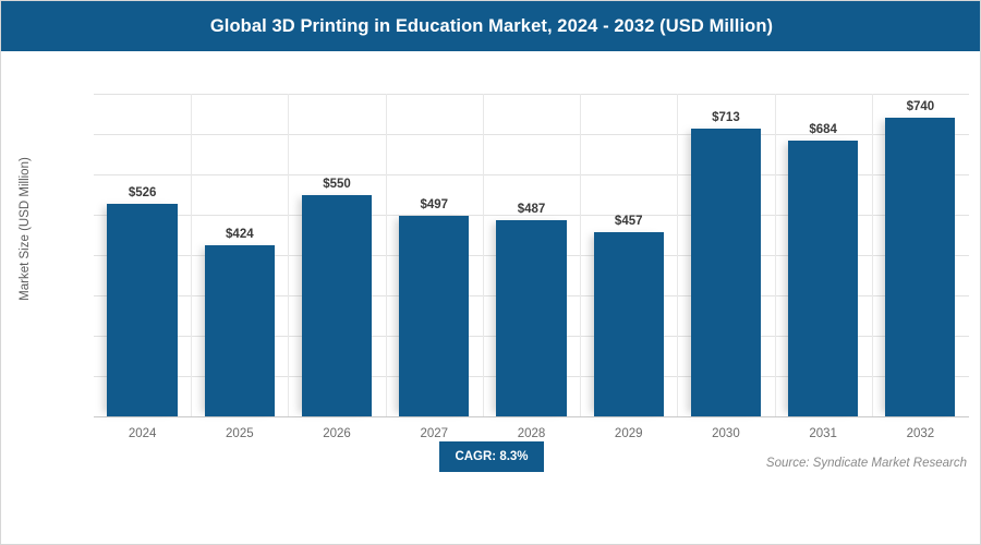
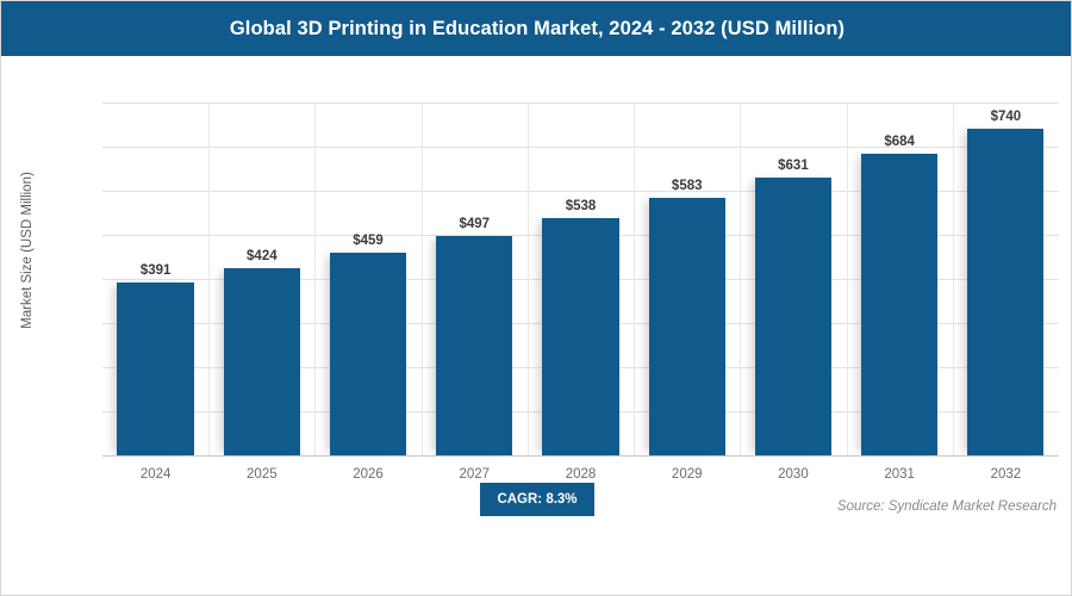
2024: $526 -> $391
2026: $550 -> $459
2028: $487 -> $538
2029: $457 -> $583
2030: $713 -> $631
